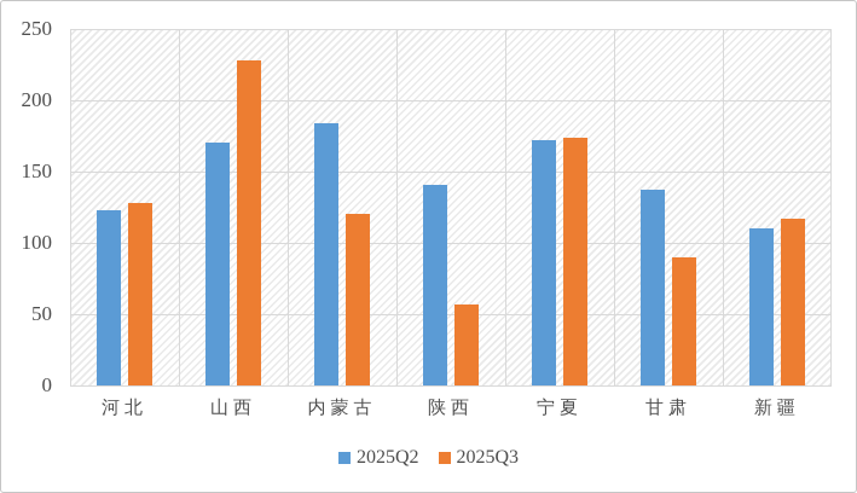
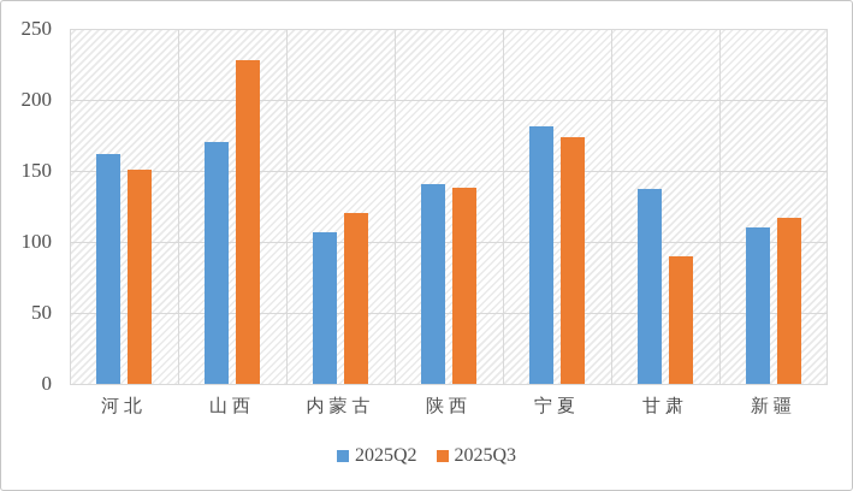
2025Q2/河北: 123 -> 162
2025Q3/河北: 128 -> 151
2025Q2/内蒙古: 184 -> 107
2025Q3/陕西: 57 -> 138
2025Q2/宁夏: 172 -> 181
